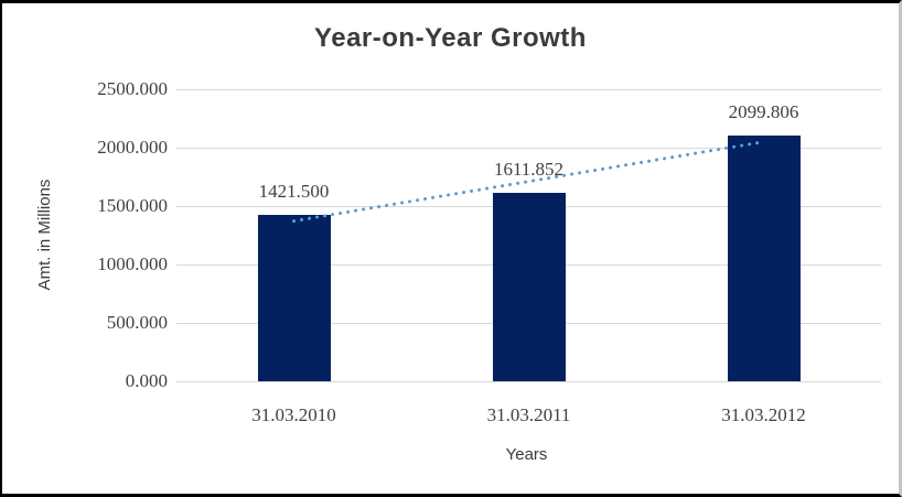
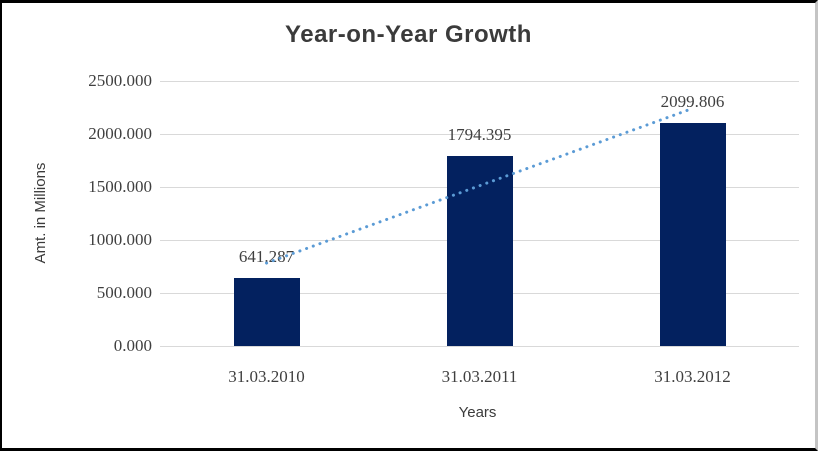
31.03.2010: 1421.500 -> 641.287
31.03.2011: 1611.852 -> 1794.395
